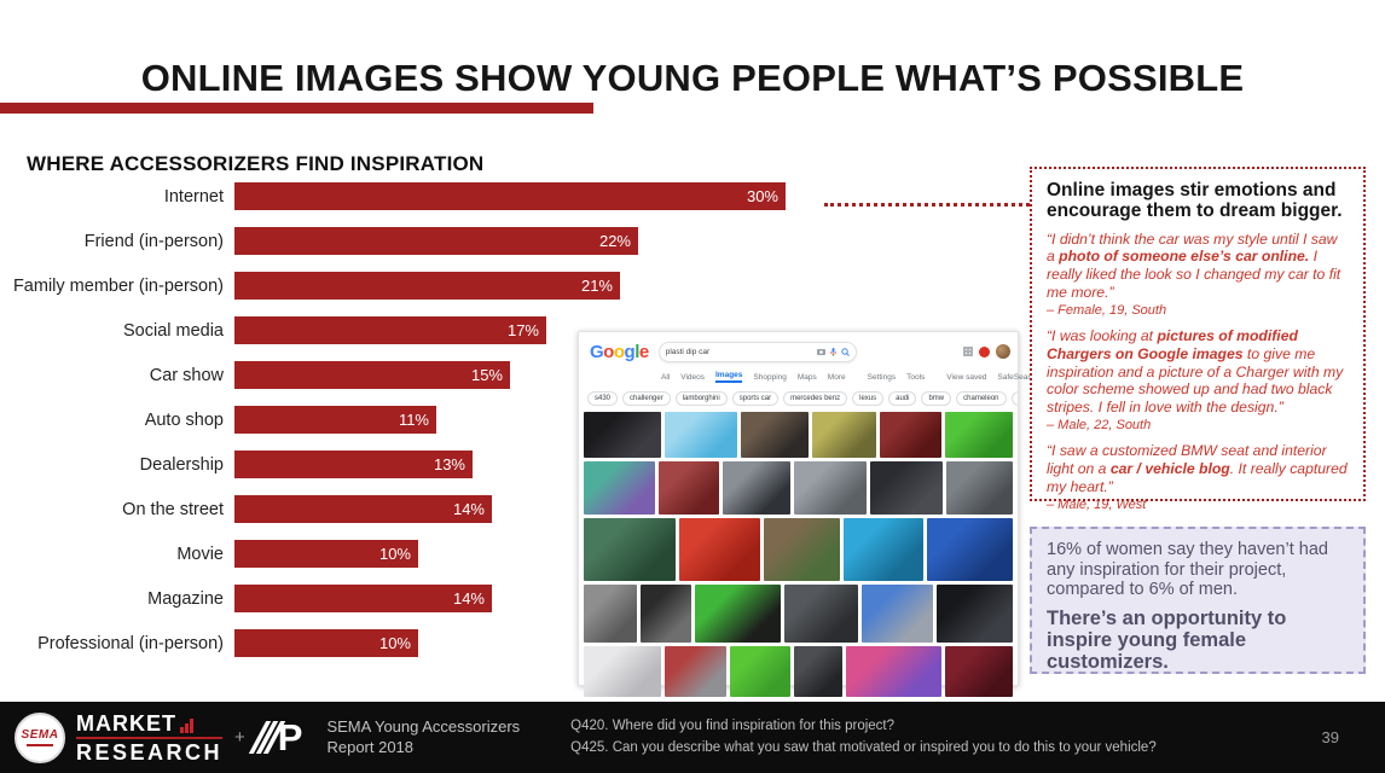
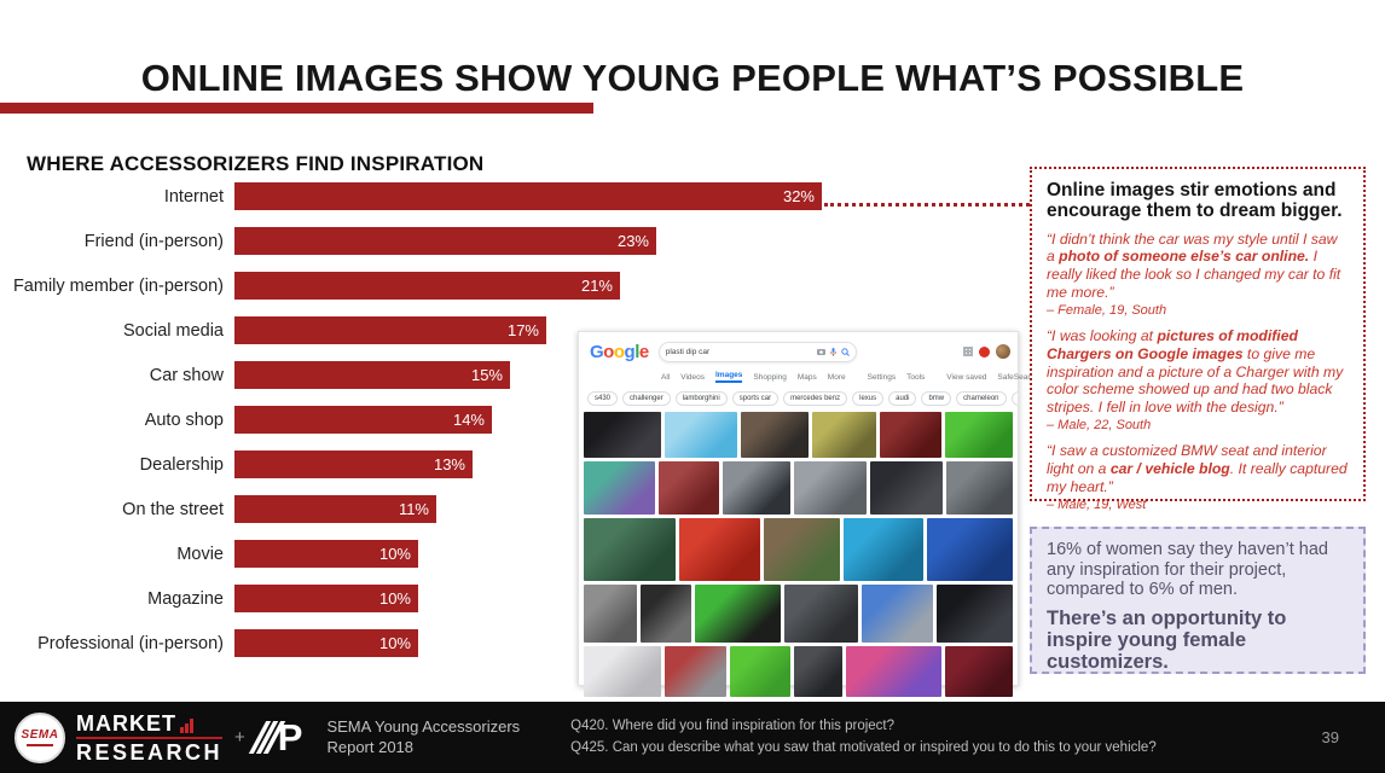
Internet: 30% -> 32%
Friend (in-person): 22% -> 23%
Auto shop: 11% -> 14%
On the street: 14% -> 11%
Magazine: 14% -> 10%
